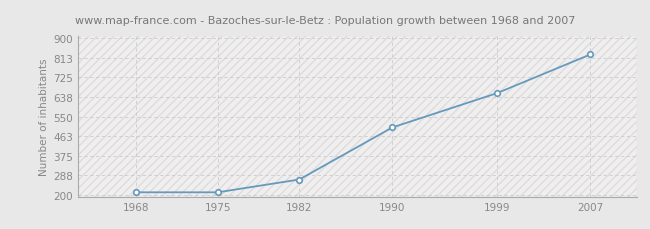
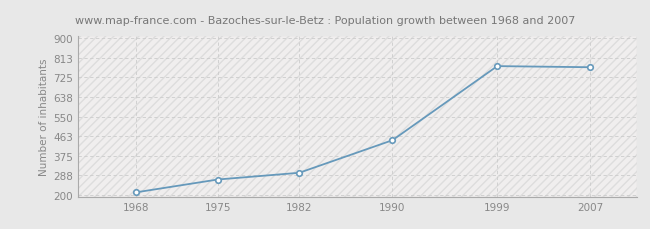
1975: 213 -> 270
1982: 270 -> 300
1990: 502 -> 445
1999: 655 -> 775
2007: 827 -> 770
